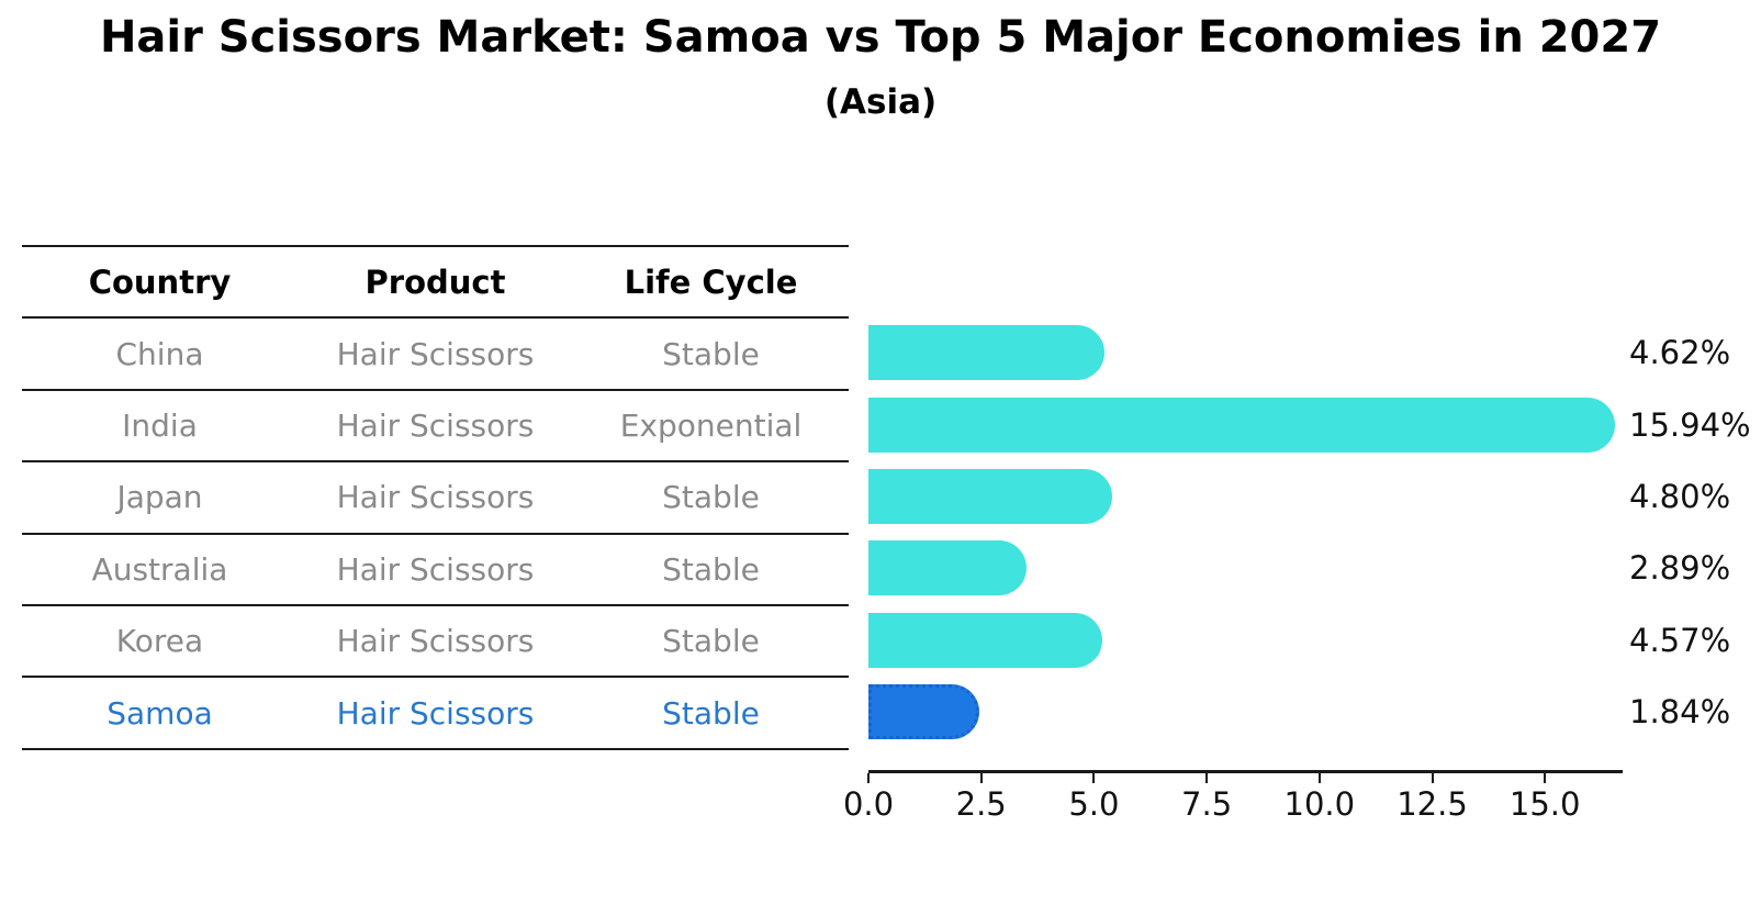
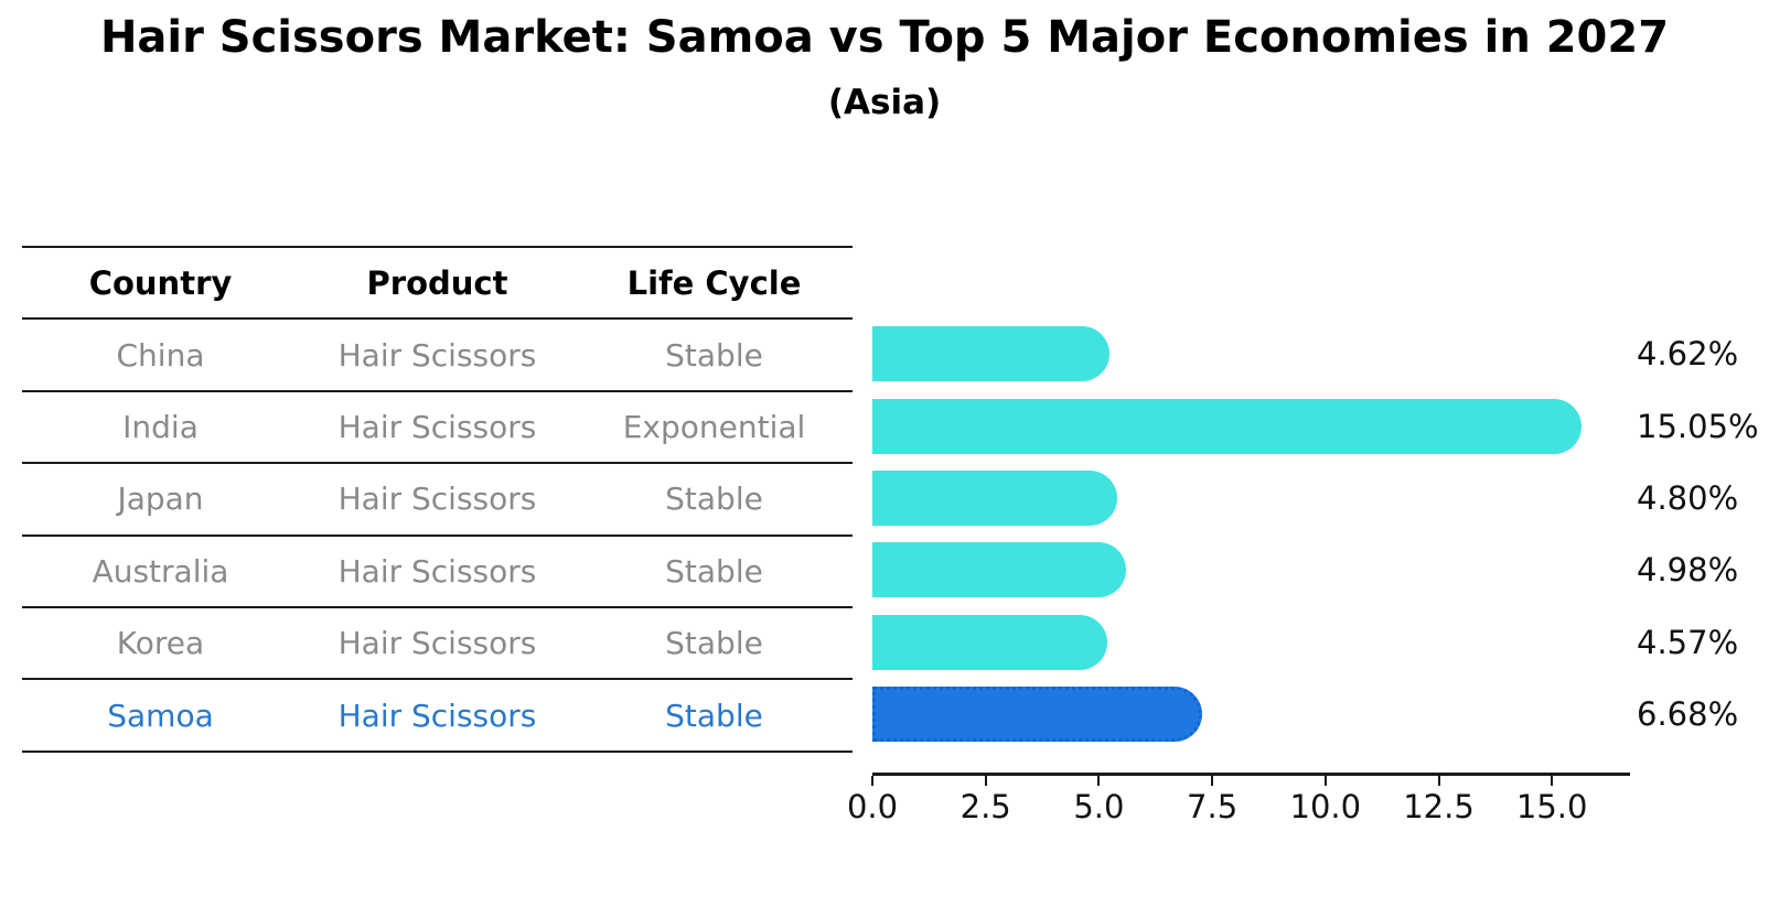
India: 15.94% -> 15.05%
Australia: 2.89% -> 4.98%
Samoa: 1.84% -> 6.68%
